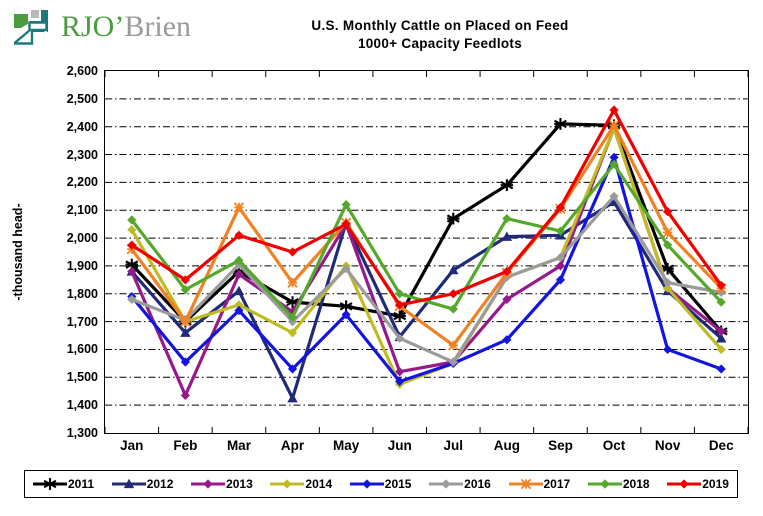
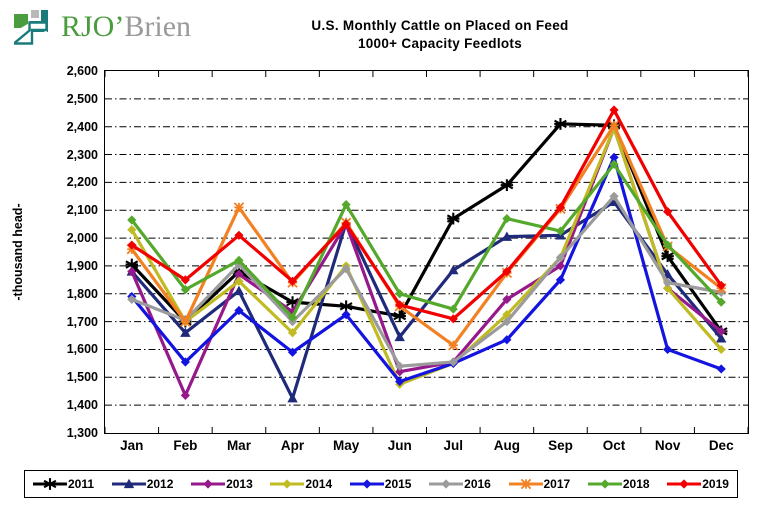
2014/Mar: 1760 -> 1840
2015/Apr: 1530 -> 1590
2019/Apr: 1950 -> 1840
2016/Jun: 1640 -> 1540
2019/Jul: 1800 -> 1710
2014/Aug: 1860 -> 1720
2016/Aug: 1860 -> 1700
2011/Nov: 1890 -> 1940
2012/Nov: 1810 -> 1870
2017/Nov: 2020 -> 1970
